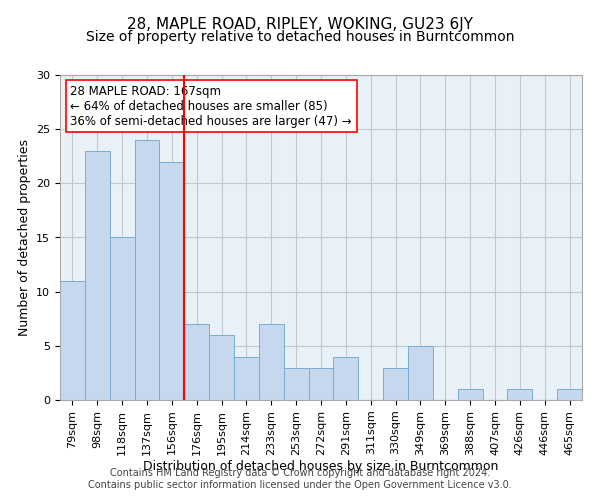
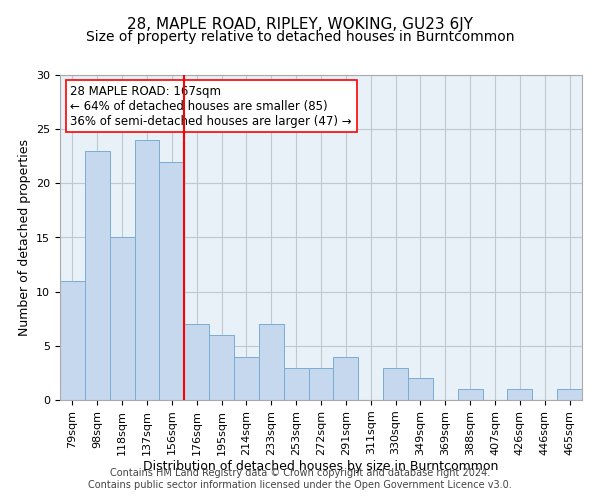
349sqm: 5 -> 2
